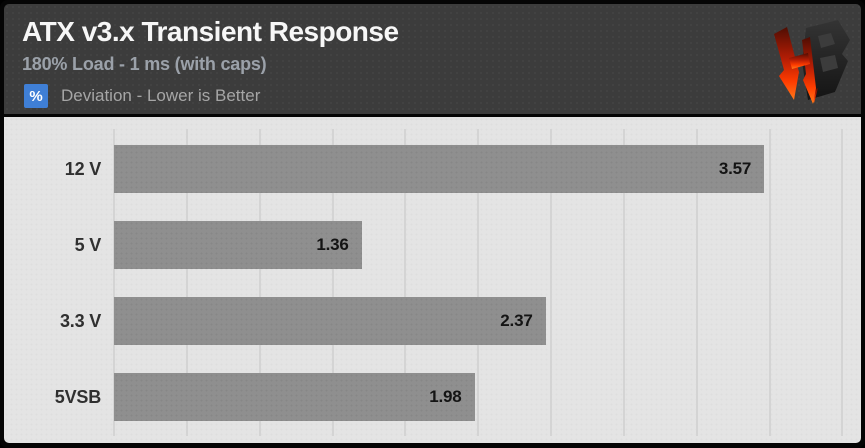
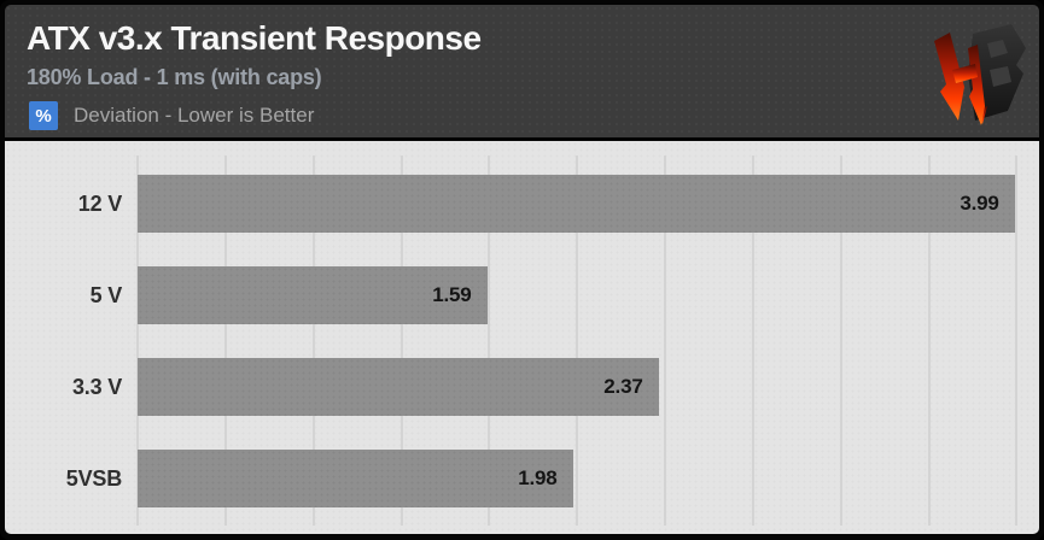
12 V: 3.57 -> 3.99
5 V: 1.36 -> 1.59
